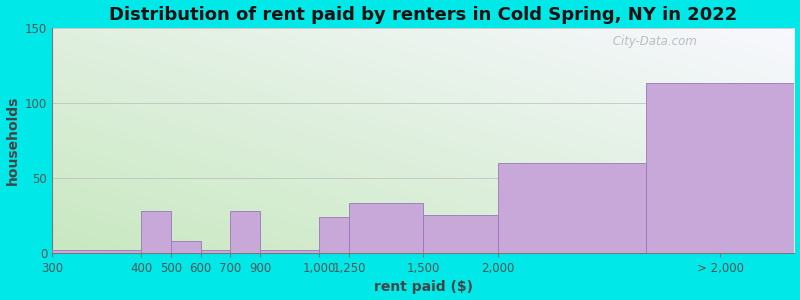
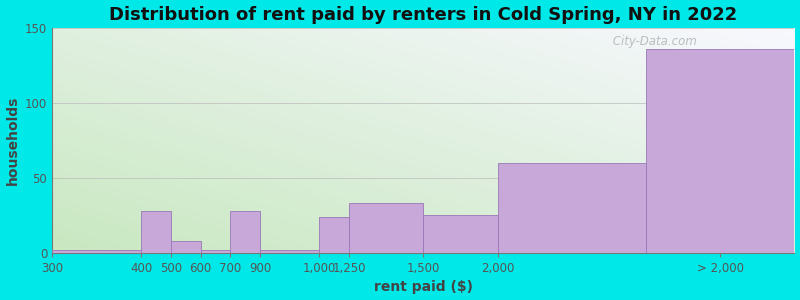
> 2,000: 113 -> 136
